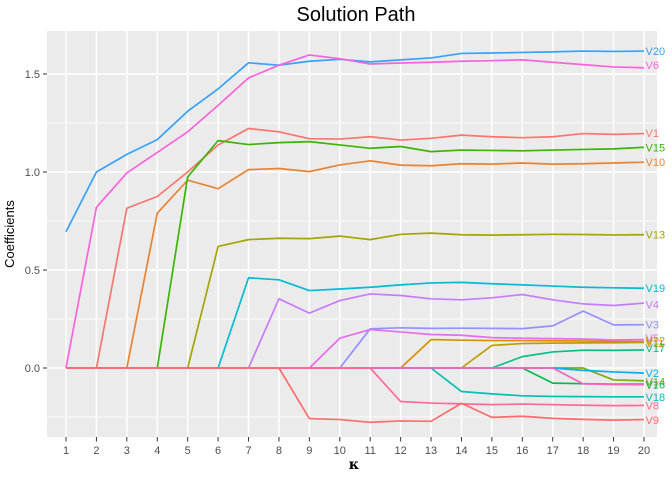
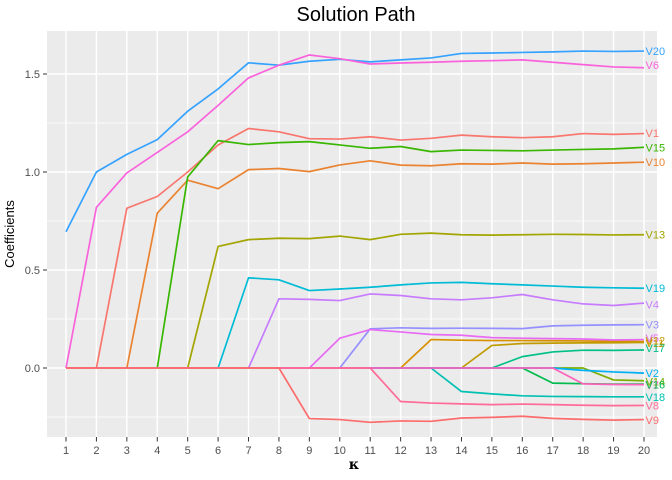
V4/9: 0.28 -> 0.35
V9/14: -0.18 -> -0.26
V3/18: 0.29 -> 0.22
